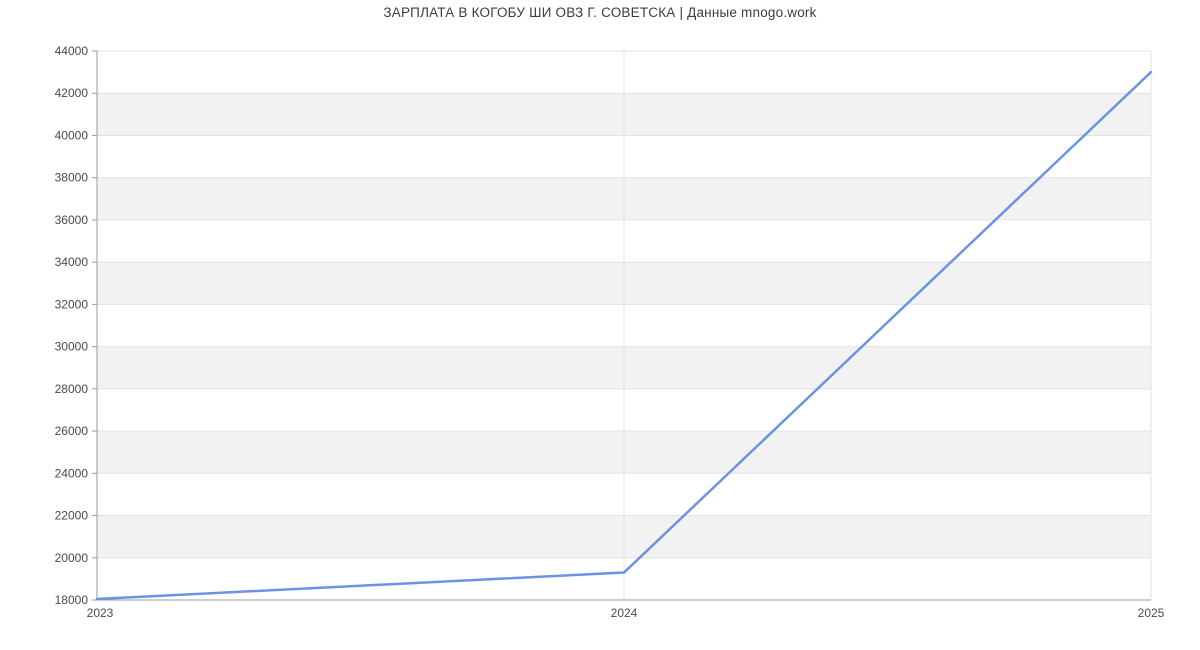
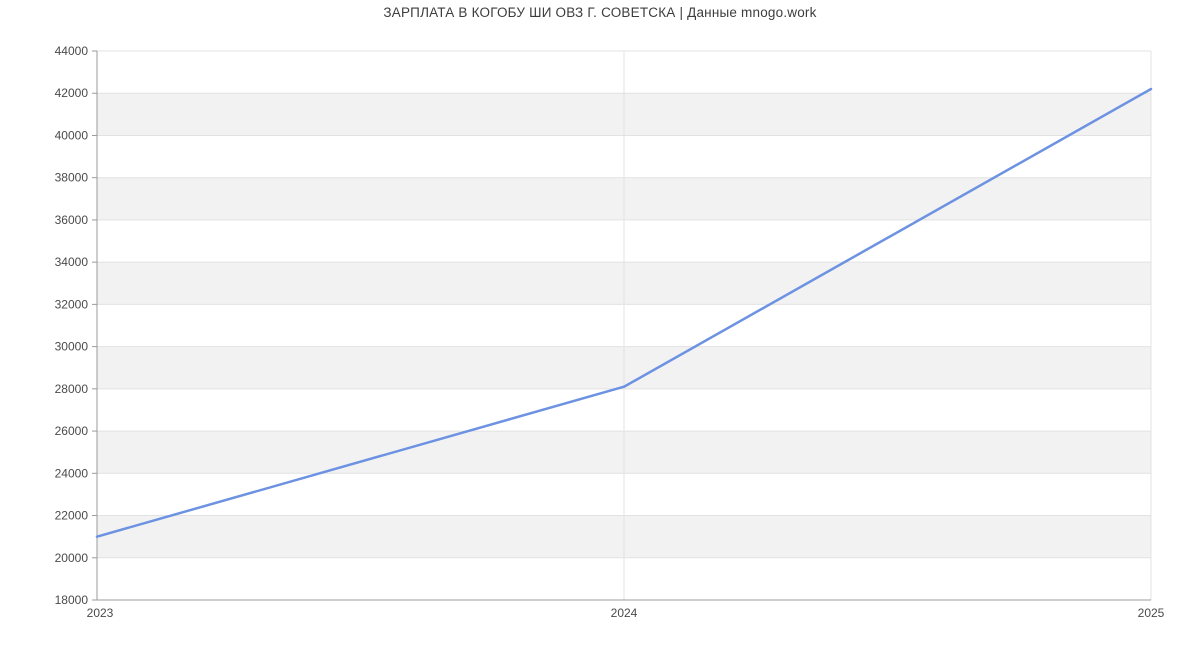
2023: 18000 -> 21000
2024: 19300 -> 28100
2025: 43000 -> 42200
